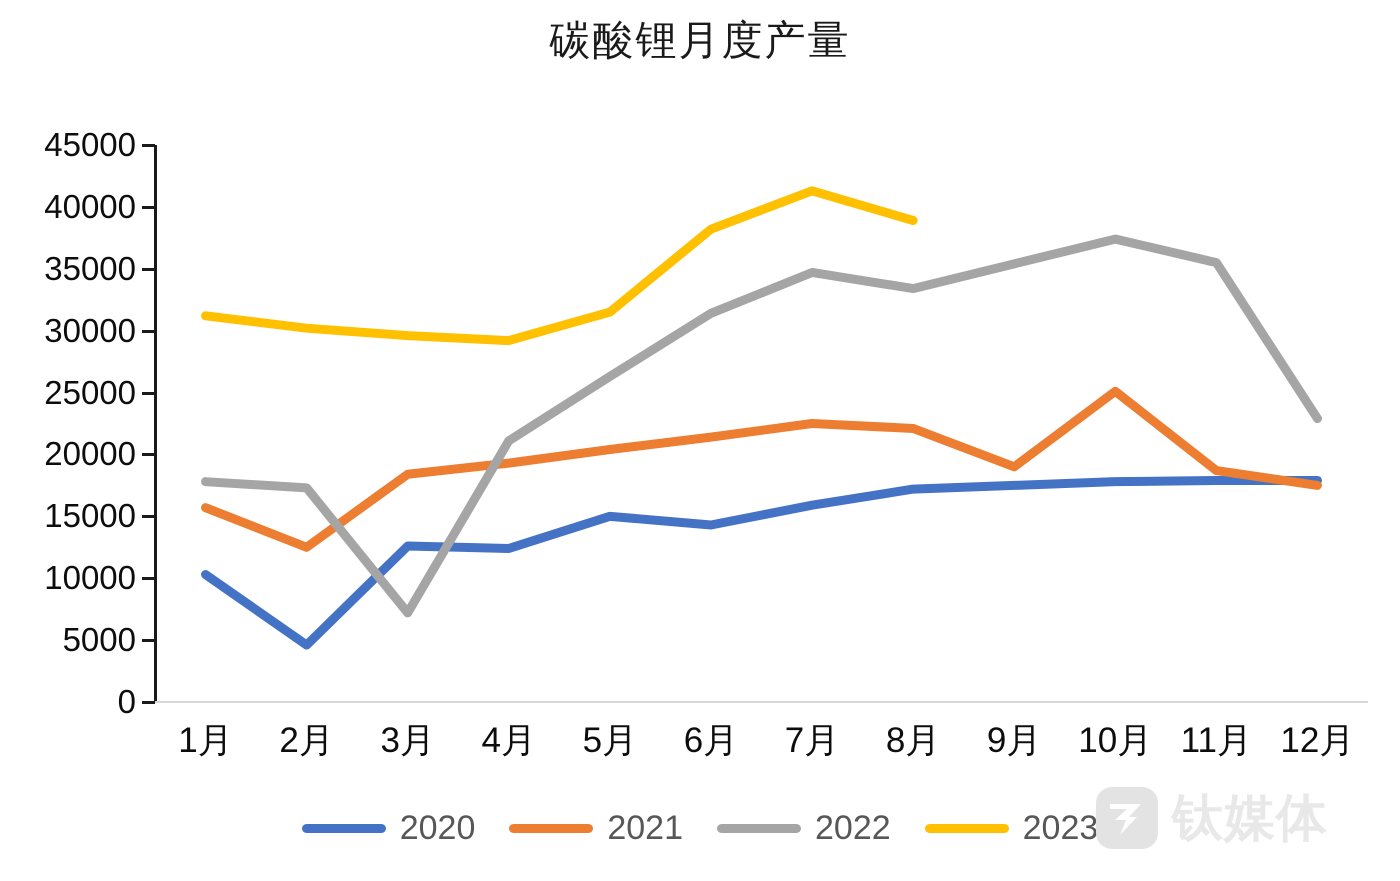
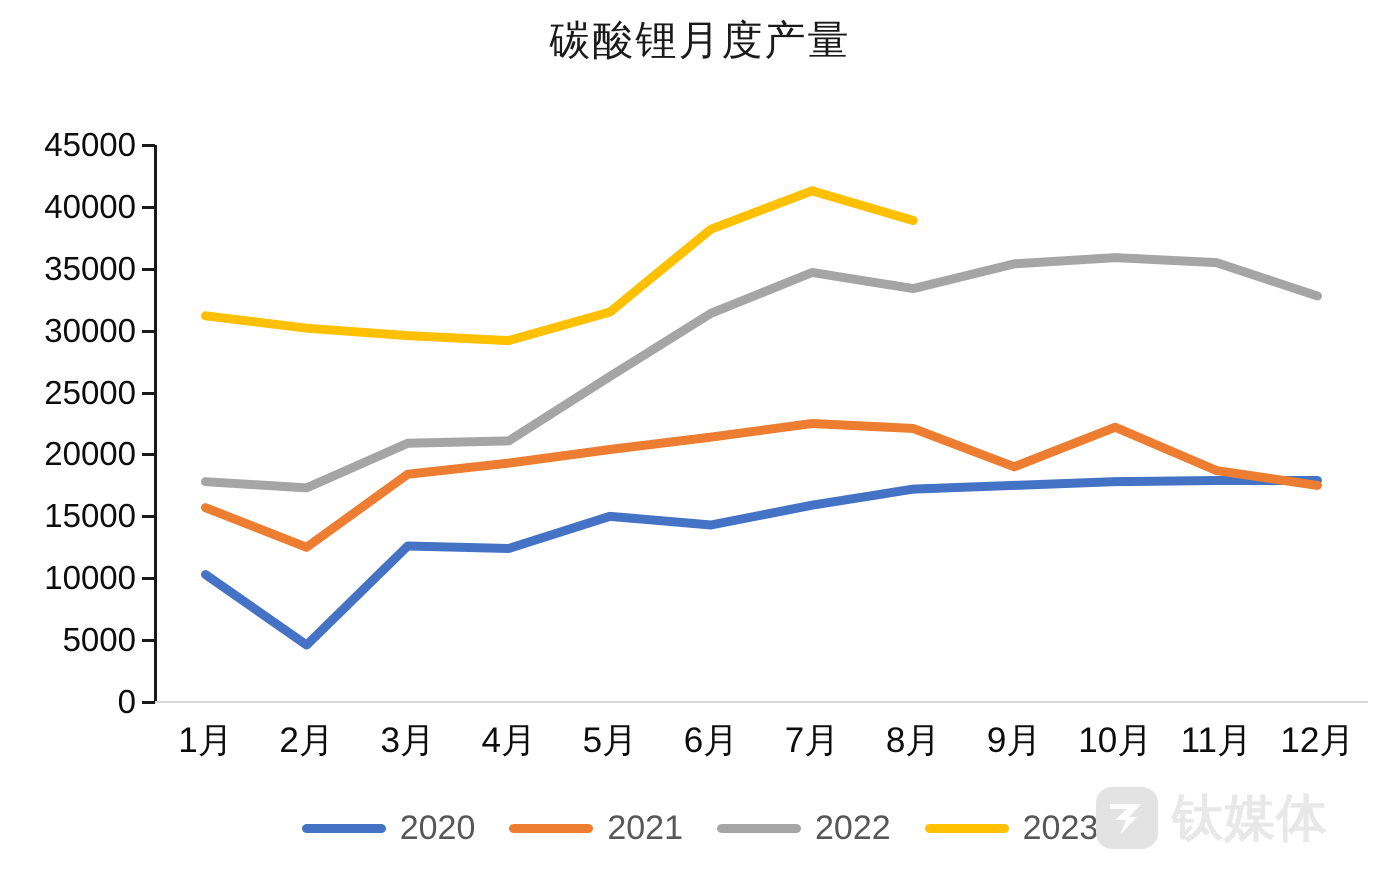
2022/3月: 7200 -> 20900
2021/10月: 25100 -> 22200
2022/10月: 37400 -> 35900
2022/12月: 22900 -> 32800
